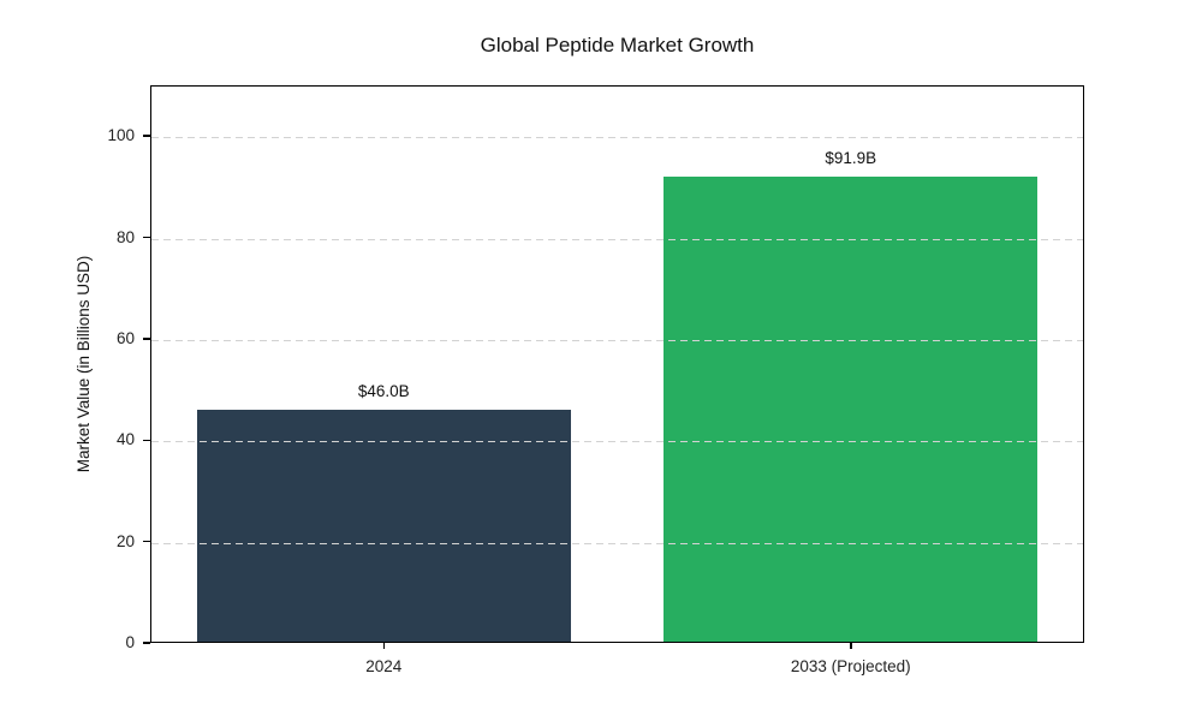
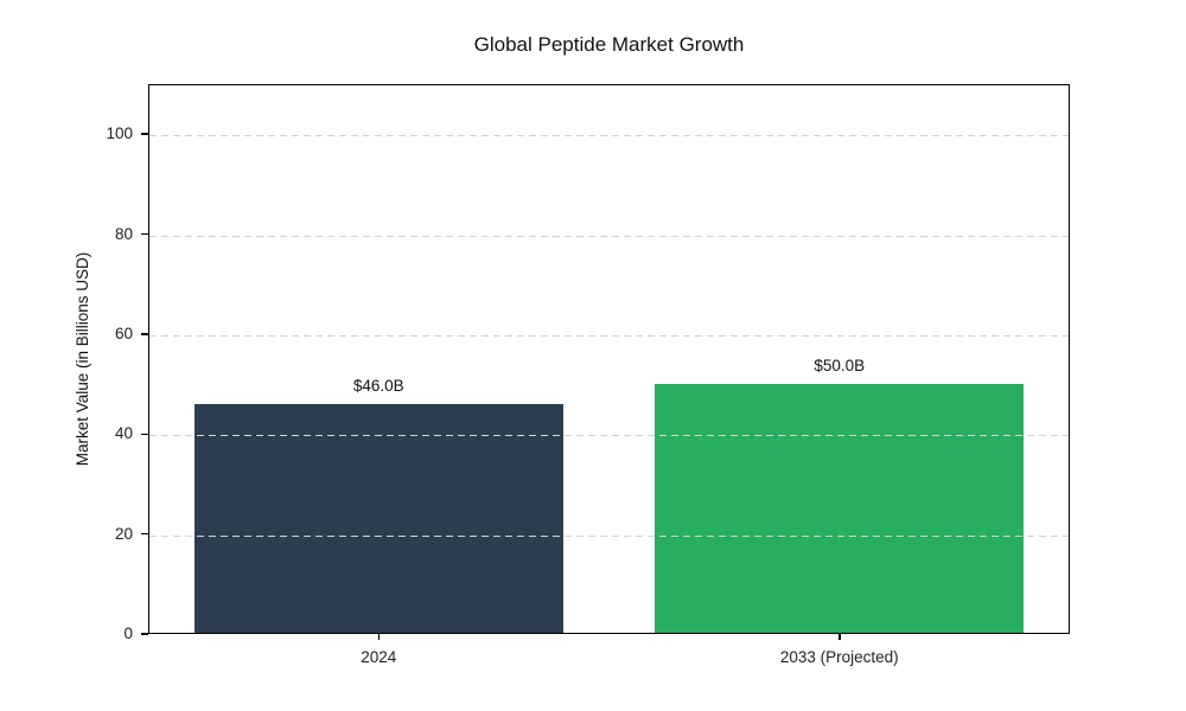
2033 (Projected): $91.9B -> $50.0B
